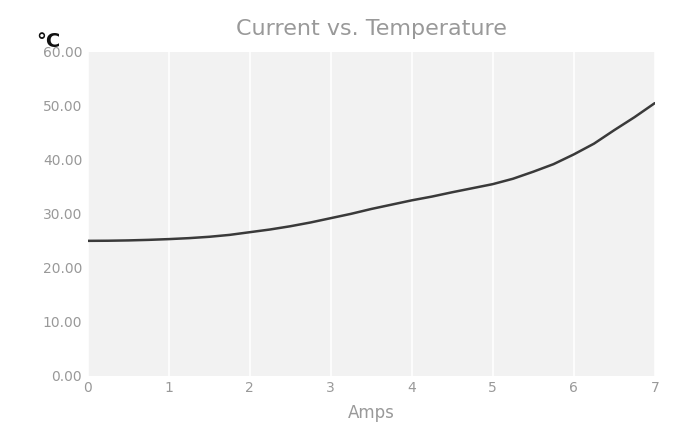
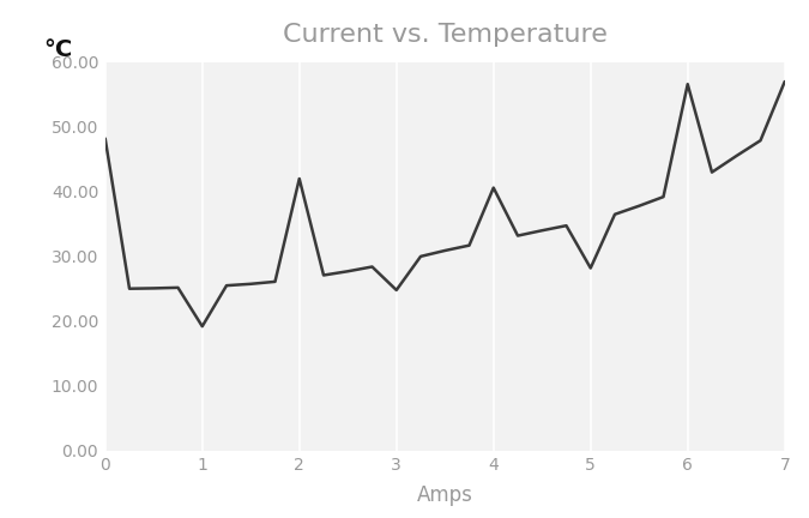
0: 25.0 -> 48.2
1: 25.3 -> 19.2
2: 26.6 -> 42.0
3: 29.2 -> 24.8
4: 32.5 -> 40.6
5: 35.5 -> 28.2
6: 41.0 -> 56.6
7: 50.5 -> 57.0
